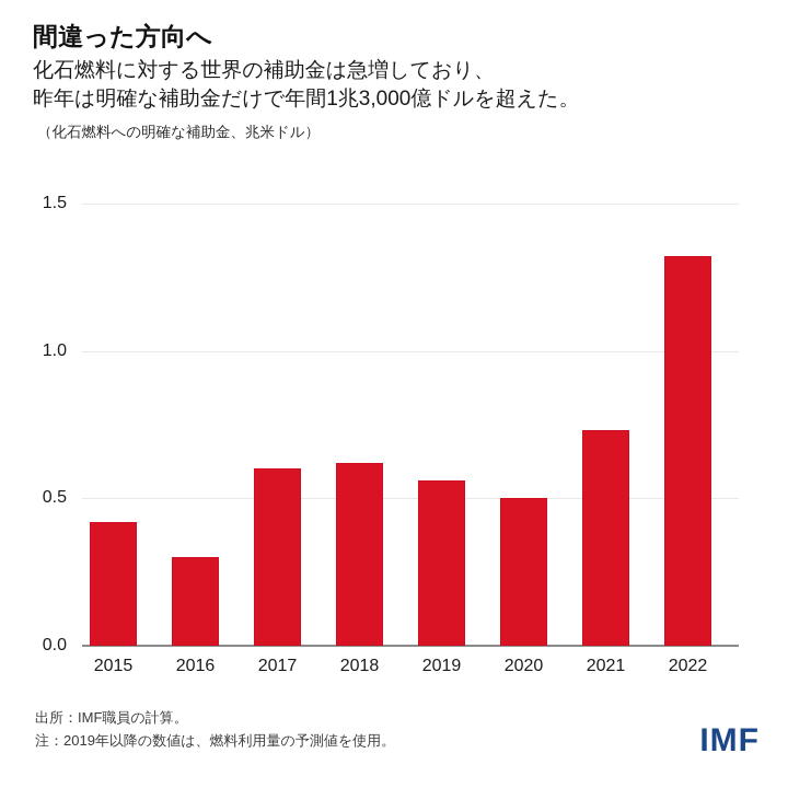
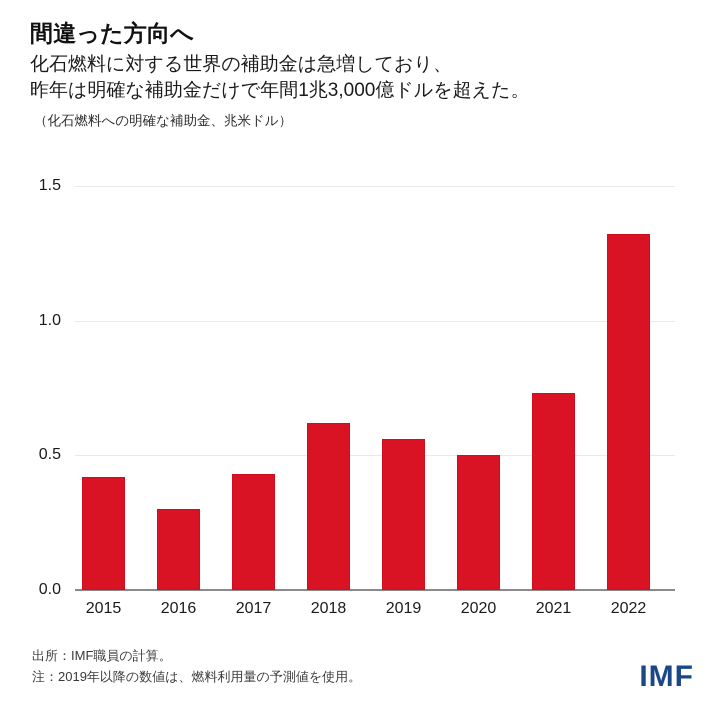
2017: 0.60 -> 0.43
